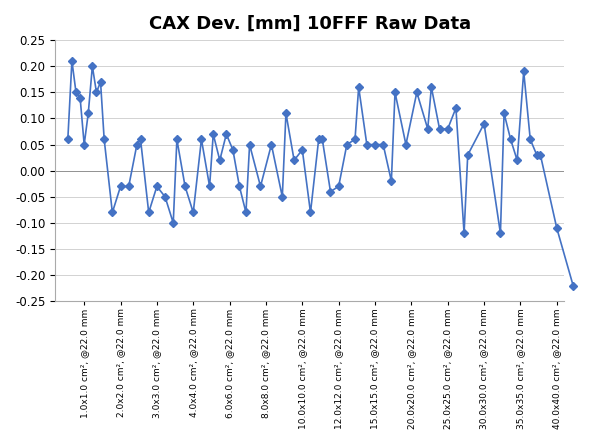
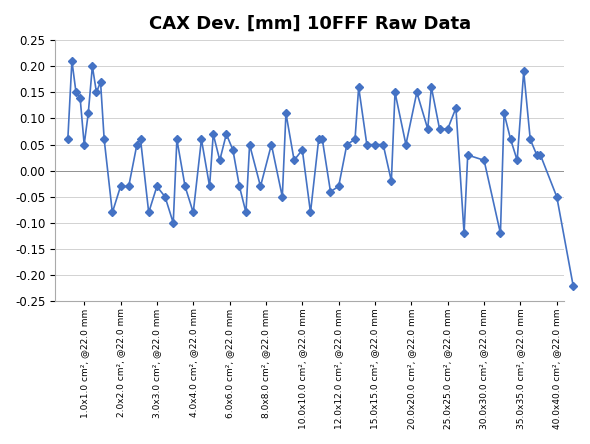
30.0x30.0 cm², @22.0 mm: 0.09 -> 0.02
40.0x40.0 cm², @22.0 mm: -0.11 -> -0.05
